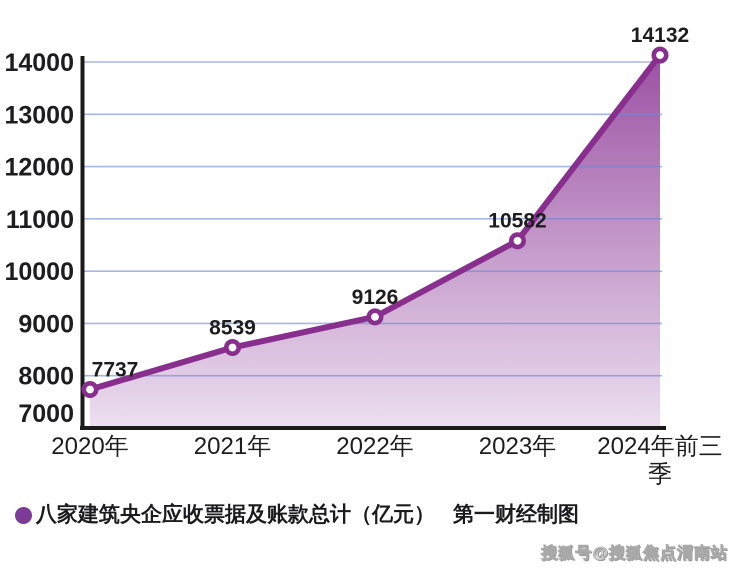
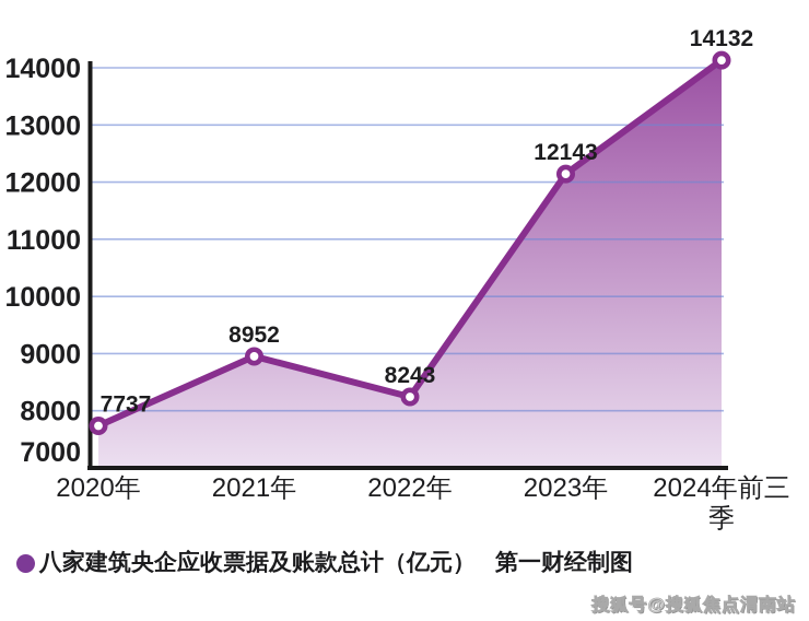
2021年: 8539 -> 8952
2022年: 9126 -> 8243
2023年: 10582 -> 12143
